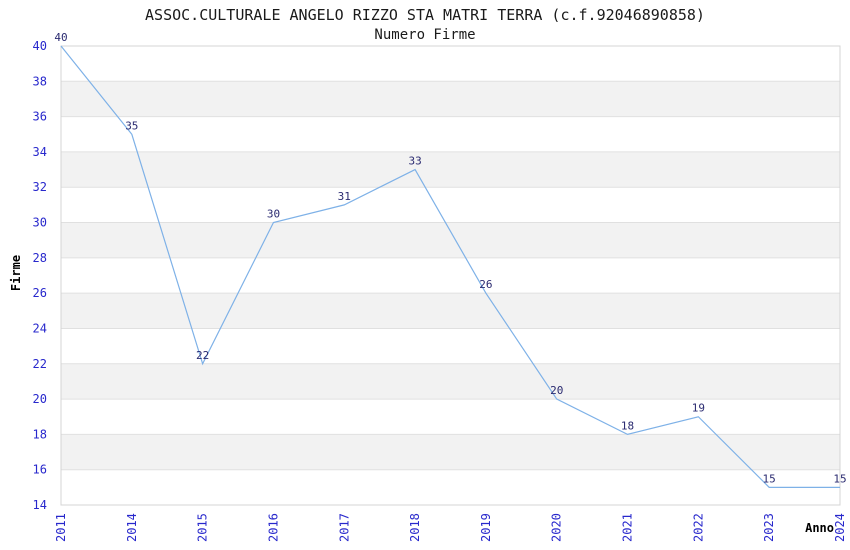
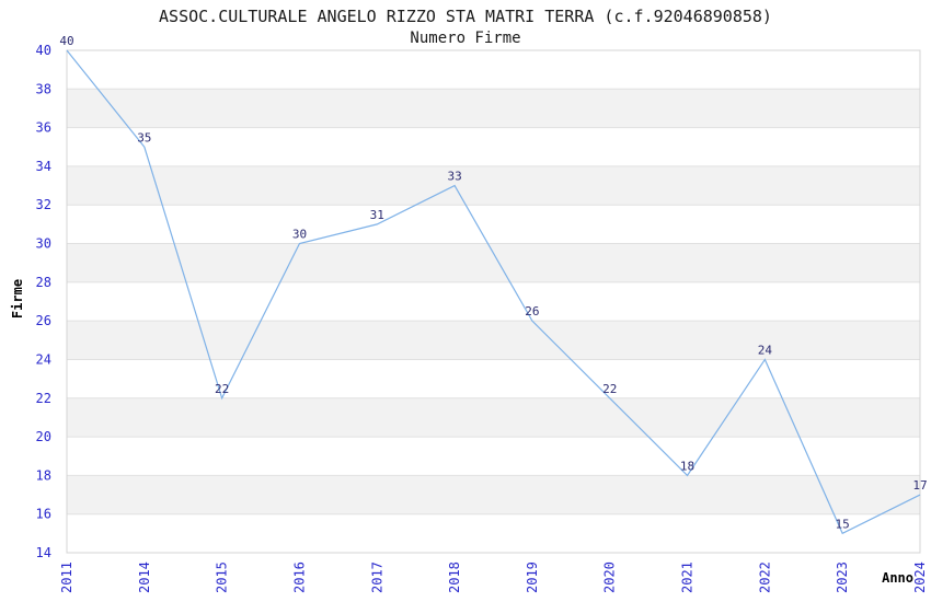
2020: 20 -> 22
2022: 19 -> 24
2024: 15 -> 17
